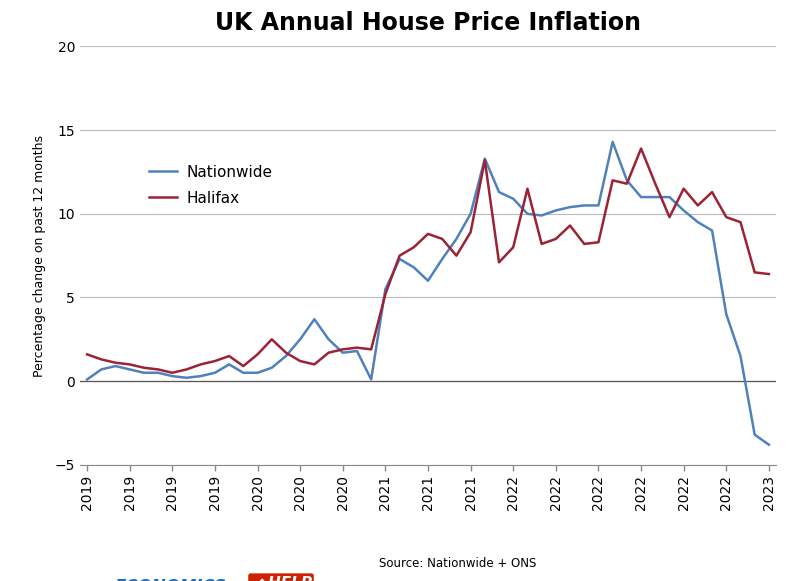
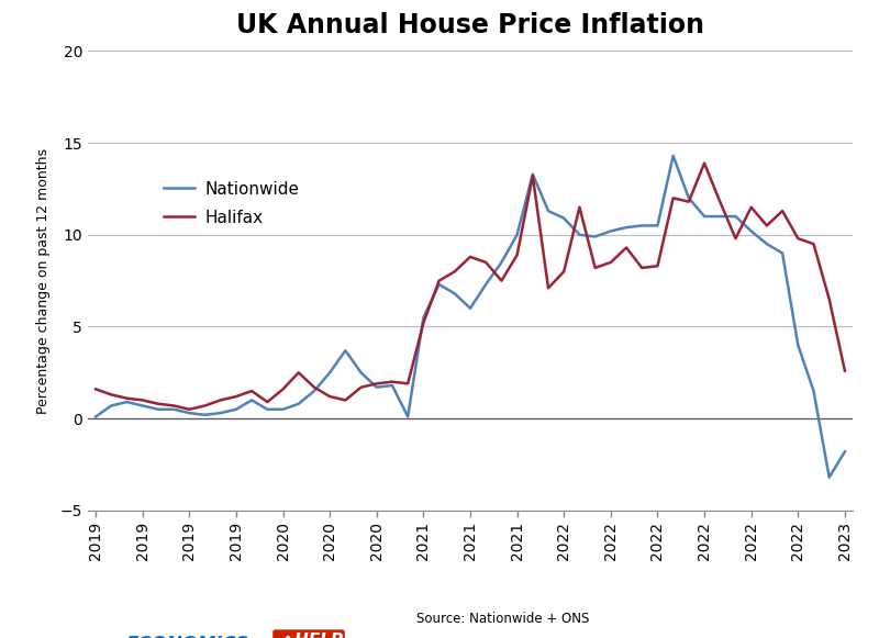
Nationwide/2023: -3.8 -> -1.8
Halifax/2023: 6.4 -> 2.6
